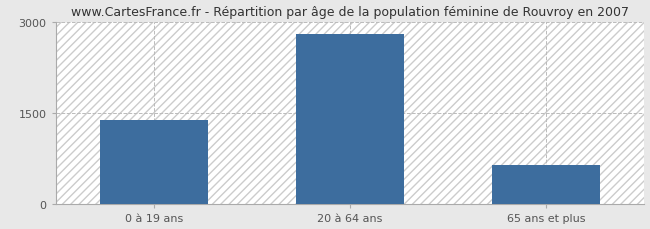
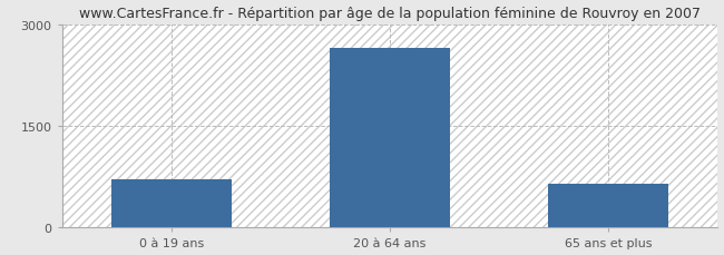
0 à 19 ans: 1390 -> 720
20 à 64 ans: 2790 -> 2640
